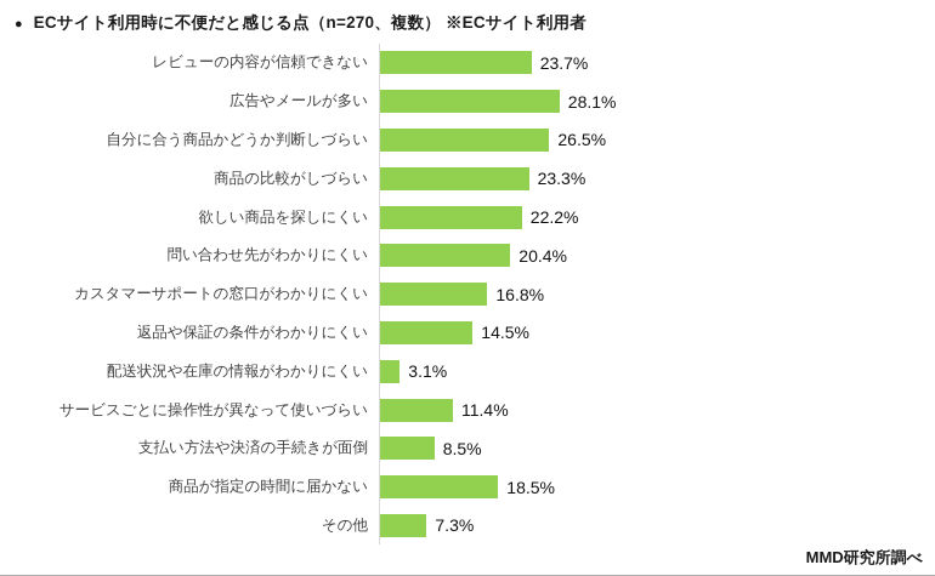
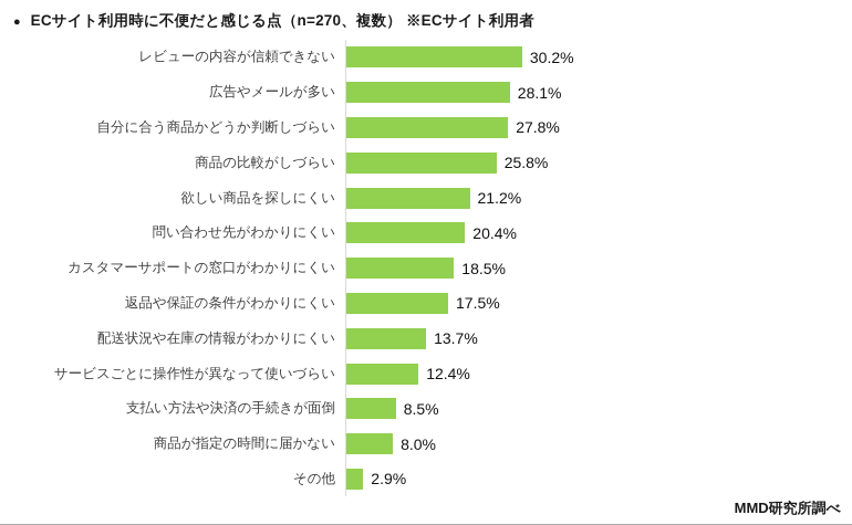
レビューの内容が信頼できない: 23.7% -> 30.2%
自分に合う商品かどうか判断しづらい: 26.5% -> 27.8%
商品の比較がしづらい: 23.3% -> 25.8%
欲しい商品を探しにくい: 22.2% -> 21.2%
カスタマーサポートの窓口がわかりにくい: 16.8% -> 18.5%
返品や保証の条件がわかりにくい: 14.5% -> 17.5%
配送状況や在庫の情報がわかりにくい: 3.1% -> 13.7%
サービスごとに操作性が異なって使いづらい: 11.4% -> 12.4%
商品が指定の時間に届かない: 18.5% -> 8.0%
その他: 7.3% -> 2.9%
